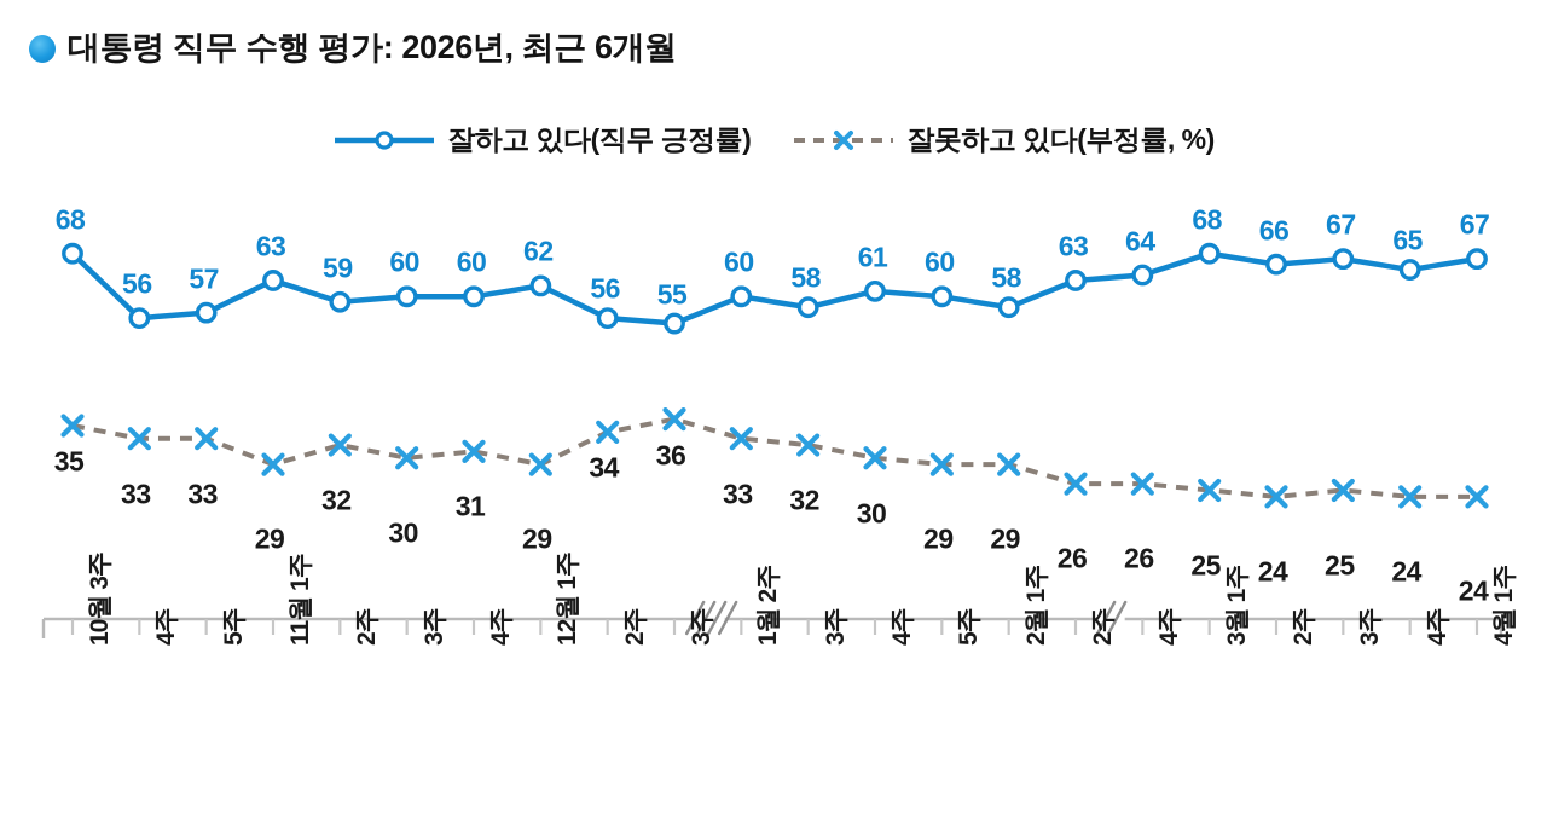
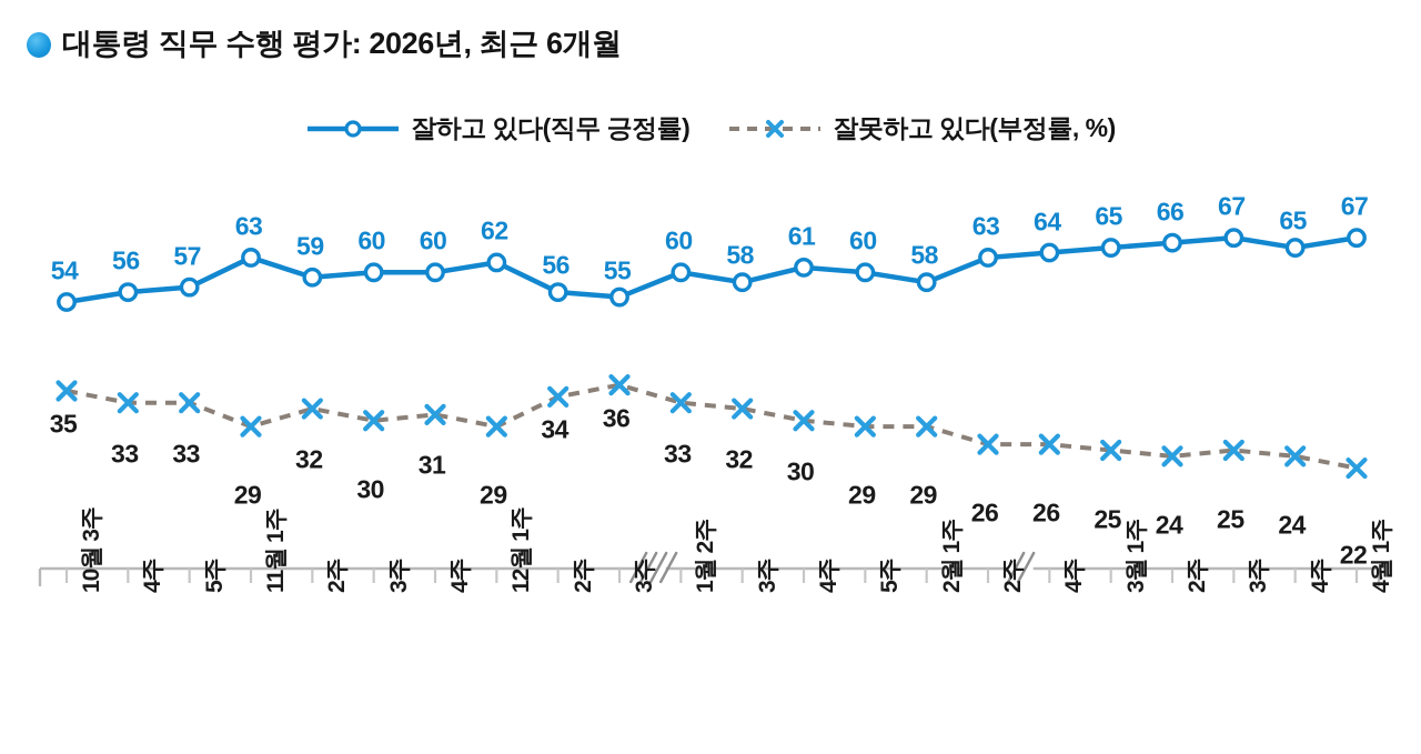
잘하고 있다(직무 긍정률)/10월 3주: 68 -> 54
잘하고 있다(직무 긍정률)/3월 1주: 68 -> 65
잘못하고 있다(부정률, %)/4월 1주: 24 -> 22
